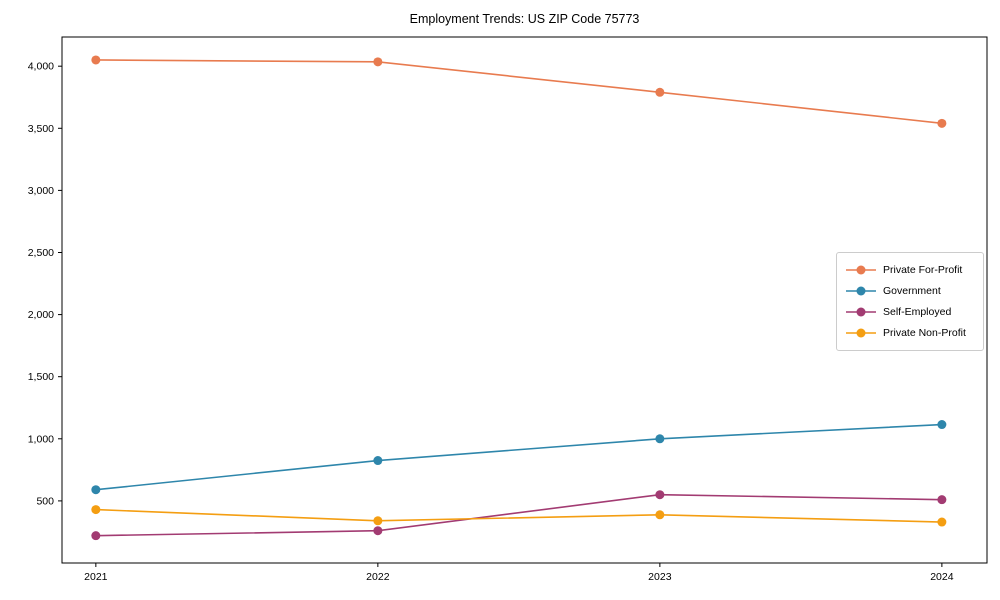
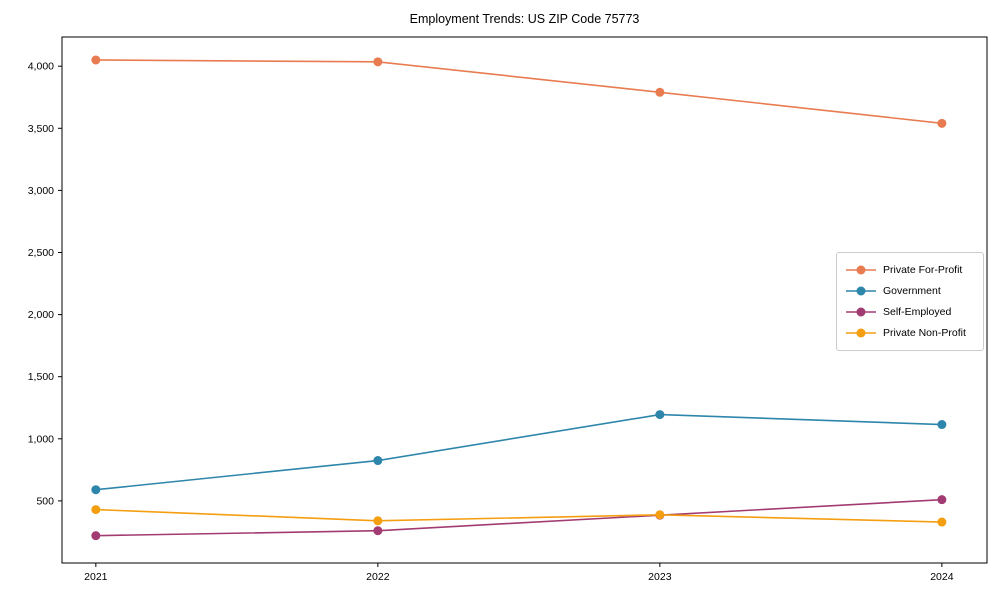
Government/2023: 1000 -> 1200
Self-Employed/2023: 550 -> 380
